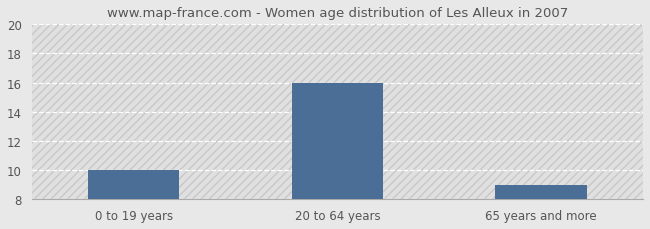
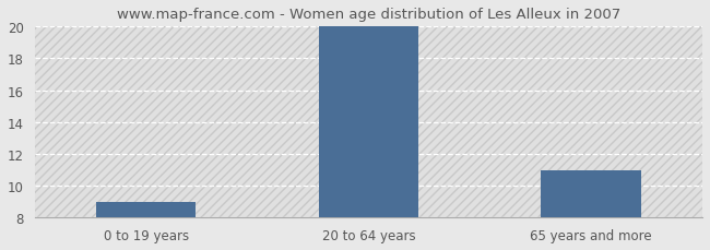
0 to 19 years: 10 -> 9
20 to 64 years: 16 -> 20
65 years and more: 9 -> 11
